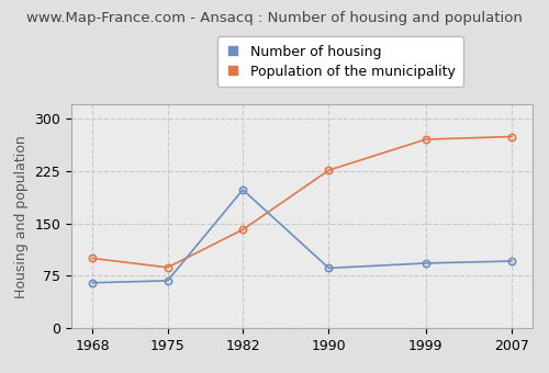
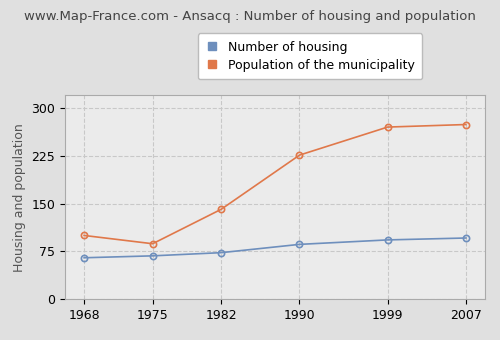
Number of housing/1982: 198 -> 73
